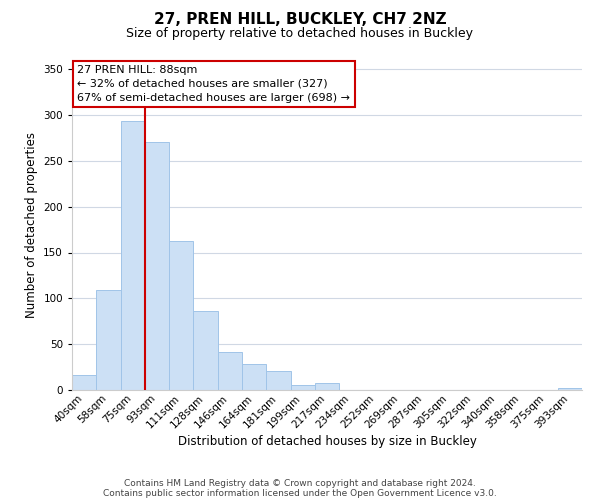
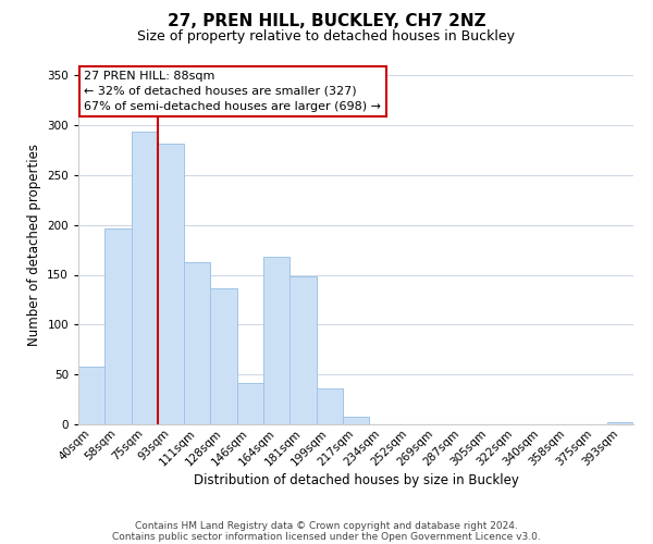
40sqm: 16 -> 58
58sqm: 109 -> 196
93sqm: 270 -> 282
128sqm: 86 -> 136
164sqm: 28 -> 168
181sqm: 21 -> 148
199sqm: 5 -> 36
